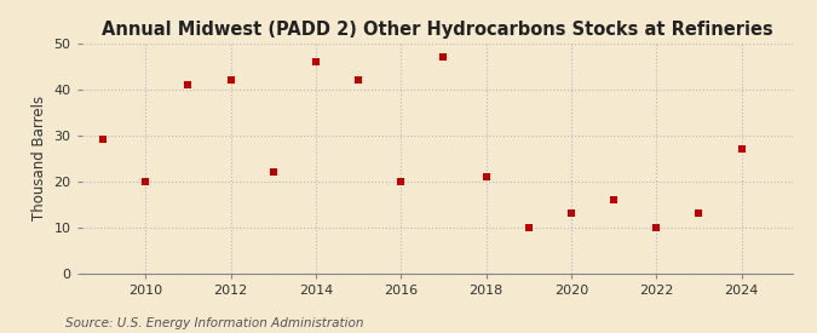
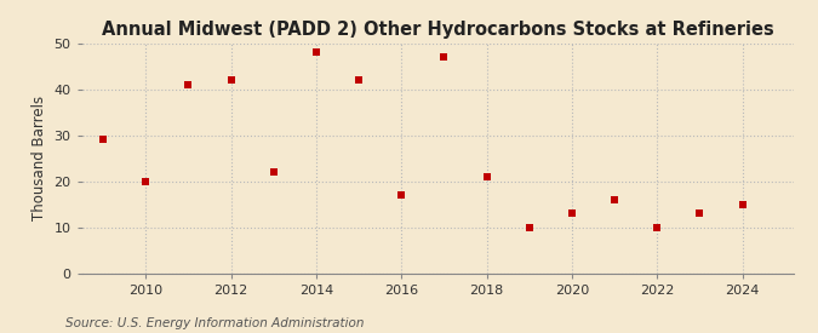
2014: 46 -> 48
2016: 20 -> 17
2024: 27 -> 15
